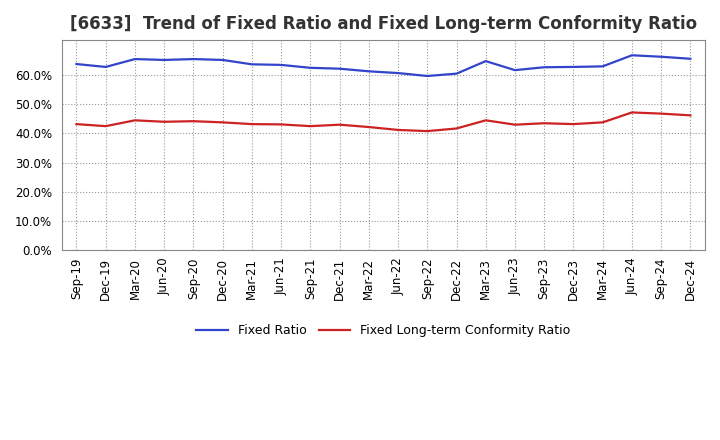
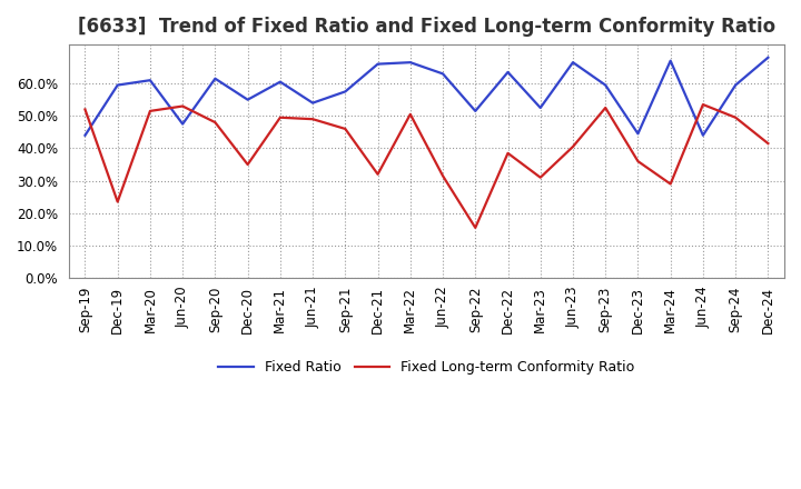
Fixed Ratio/Sep-19: 63.8% -> 44.0%
Fixed Long-term Conformity Ratio/Sep-19: 43.2% -> 52.0%
Fixed Ratio/Dec-19: 62.8% -> 59.5%
Fixed Long-term Conformity Ratio/Dec-19: 42.5% -> 23.5%
Fixed Ratio/Mar-20: 65.5% -> 61.0%
Fixed Long-term Conformity Ratio/Mar-20: 44.5% -> 51.5%
Fixed Ratio/Jun-20: 65.2% -> 47.5%
Fixed Long-term Conformity Ratio/Jun-20: 44.0% -> 53.0%
Fixed Ratio/Sep-20: 65.5% -> 61.5%
Fixed Long-term Conformity Ratio/Sep-20: 44.2% -> 48.0%
Fixed Ratio/Dec-20: 65.2% -> 55.0%
Fixed Long-term Conformity Ratio/Dec-20: 43.8% -> 35.0%
Fixed Ratio/Mar-21: 63.7% -> 60.5%
Fixed Long-term Conformity Ratio/Mar-21: 43.2% -> 49.5%
Fixed Ratio/Jun-21: 63.5% -> 54.0%
Fixed Long-term Conformity Ratio/Jun-21: 43.1% -> 49.0%
Fixed Ratio/Sep-21: 62.5% -> 57.5%
Fixed Long-term Conformity Ratio/Sep-21: 42.5% -> 46.0%
Fixed Ratio/Dec-21: 62.2% -> 66.0%
Fixed Long-term Conformity Ratio/Dec-21: 43.0% -> 32.0%
Fixed Ratio/Mar-22: 61.3% -> 66.5%
Fixed Long-term Conformity Ratio/Mar-22: 42.2% -> 50.5%
Fixed Ratio/Jun-22: 60.7% -> 63.0%
Fixed Long-term Conformity Ratio/Jun-22: 41.2% -> 31.5%
Fixed Ratio/Sep-22: 59.7% -> 51.5%
Fixed Long-term Conformity Ratio/Sep-22: 40.8% -> 15.5%
Fixed Ratio/Dec-22: 60.5% -> 63.5%
Fixed Long-term Conformity Ratio/Dec-22: 41.7% -> 38.5%
Fixed Ratio/Mar-23: 64.8% -> 52.5%
Fixed Long-term Conformity Ratio/Mar-23: 44.5% -> 31.0%
Fixed Ratio/Jun-23: 61.7% -> 66.5%
Fixed Long-term Conformity Ratio/Jun-23: 43.0% -> 40.5%
Fixed Ratio/Sep-23: 62.7% -> 59.5%
Fixed Long-term Conformity Ratio/Sep-23: 43.5% -> 52.5%
Fixed Ratio/Dec-23: 62.8% -> 44.5%
Fixed Long-term Conformity Ratio/Dec-23: 43.2% -> 36.0%
Fixed Ratio/Mar-24: 63.0% -> 67.0%
Fixed Long-term Conformity Ratio/Mar-24: 43.8% -> 29.0%
Fixed Ratio/Jun-24: 66.8% -> 44.0%
Fixed Long-term Conformity Ratio/Jun-24: 47.2% -> 53.5%
Fixed Ratio/Sep-24: 66.3% -> 59.5%
Fixed Long-term Conformity Ratio/Sep-24: 46.8% -> 49.5%
Fixed Ratio/Dec-24: 65.6% -> 68.0%
Fixed Long-term Conformity Ratio/Dec-24: 46.2% -> 41.5%
